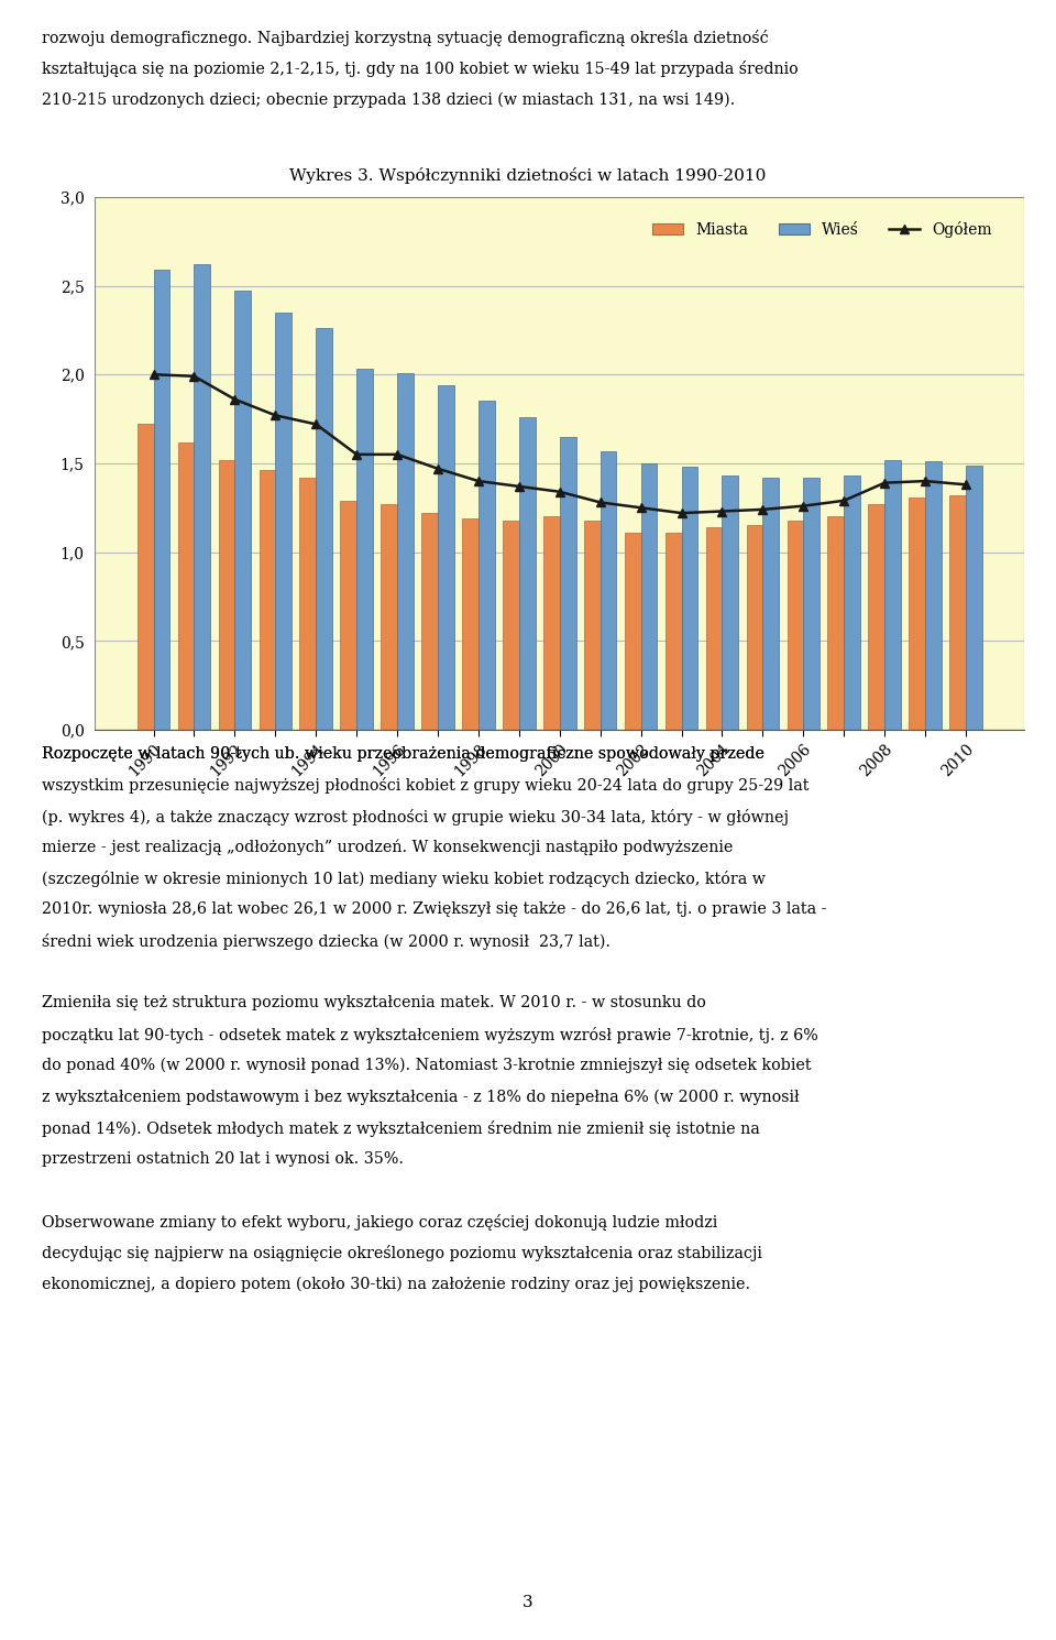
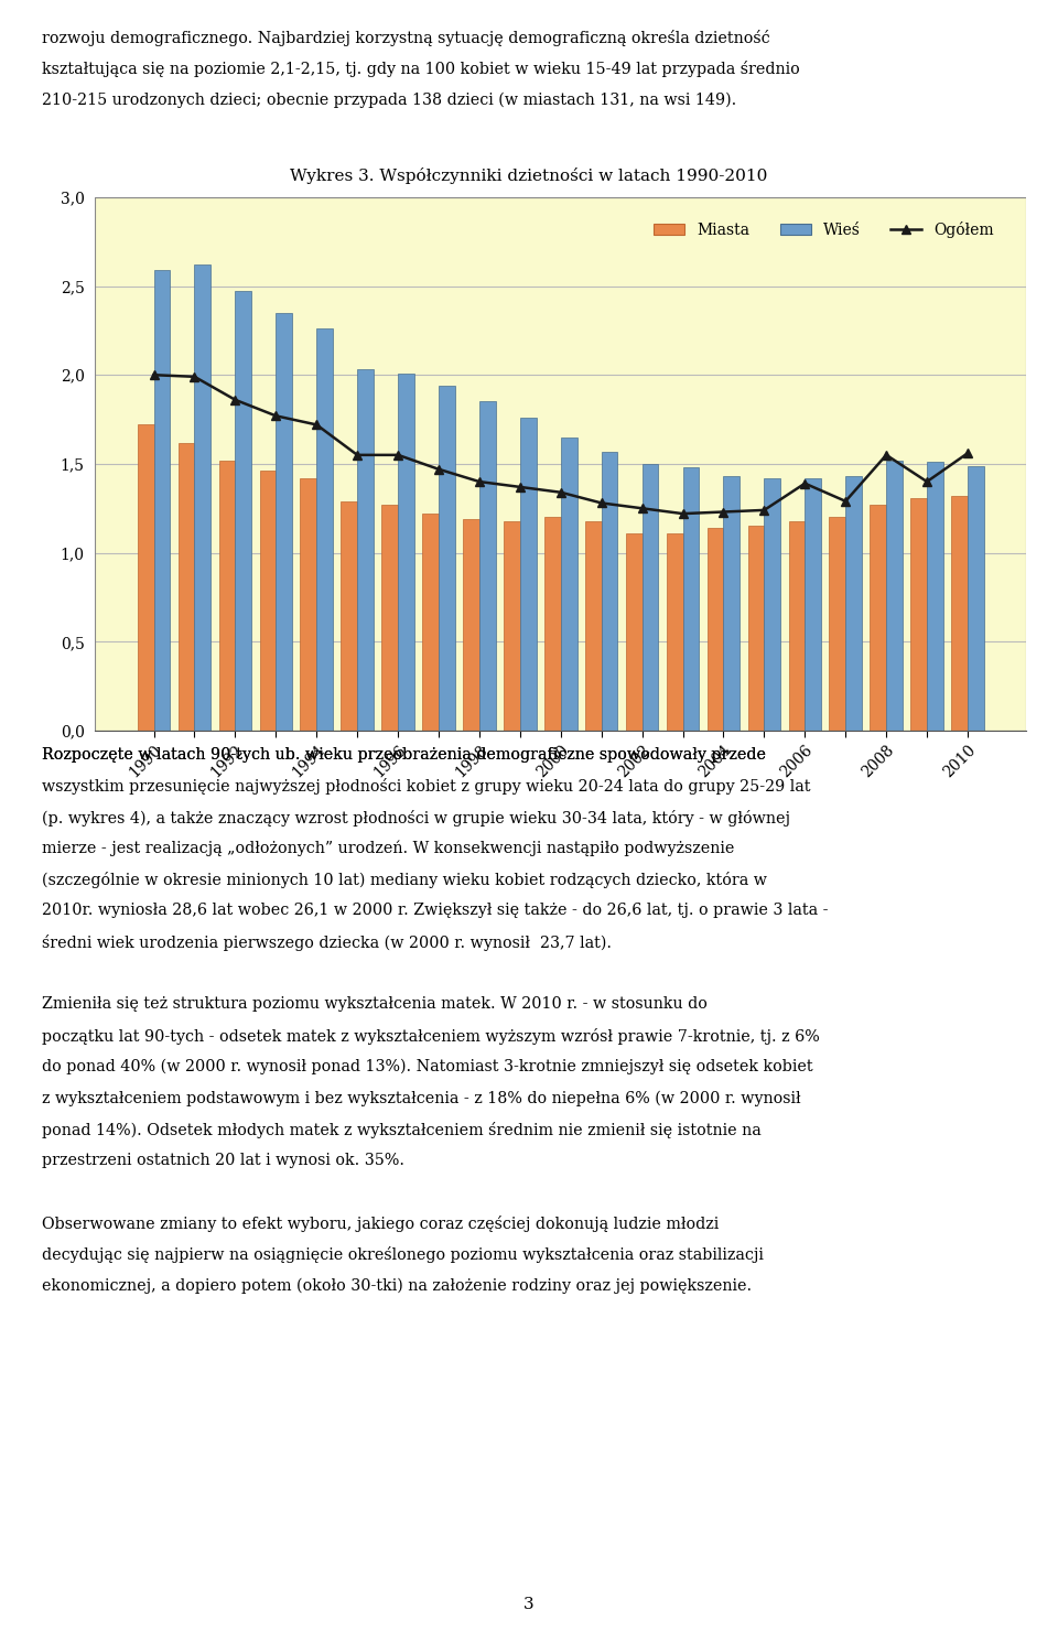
Ogółem/2006: 1,26 -> 1,39
Ogółem/2008: 1,39 -> 1,55
Ogółem/2010: 1,38 -> 1,56
